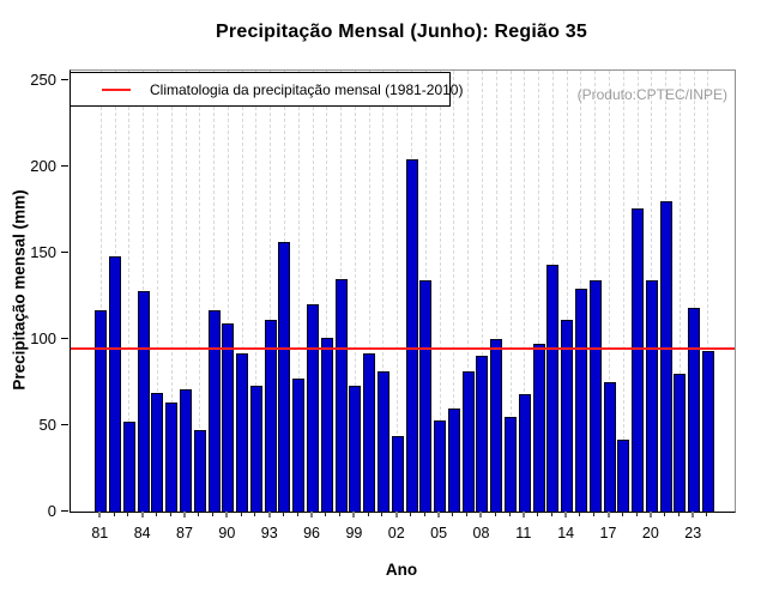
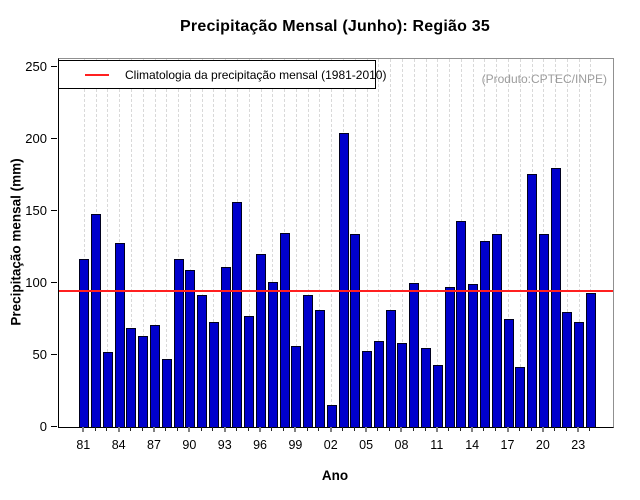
99: 73 -> 56
02: 44 -> 15
08: 90 -> 58
11: 68 -> 43
14: 111 -> 99
23: 118 -> 73
